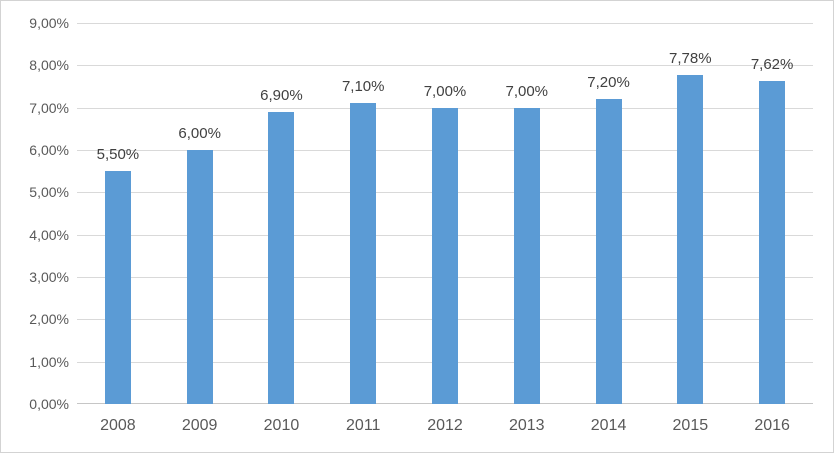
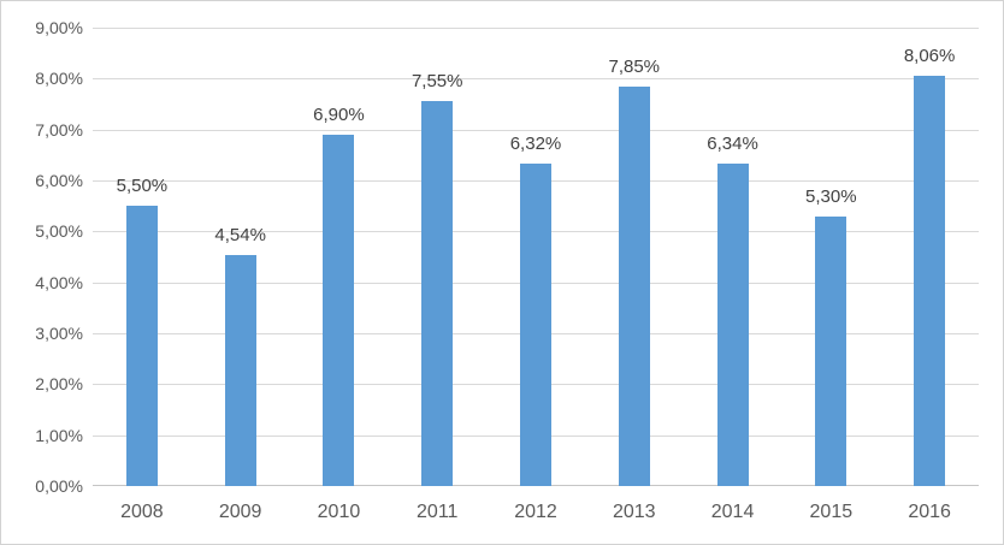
2009: 6,00% -> 4,54%
2011: 7,10% -> 7,55%
2012: 7,00% -> 6,32%
2013: 7,00% -> 7,85%
2014: 7,20% -> 6,34%
2015: 7,78% -> 5,30%
2016: 7,62% -> 8,06%
